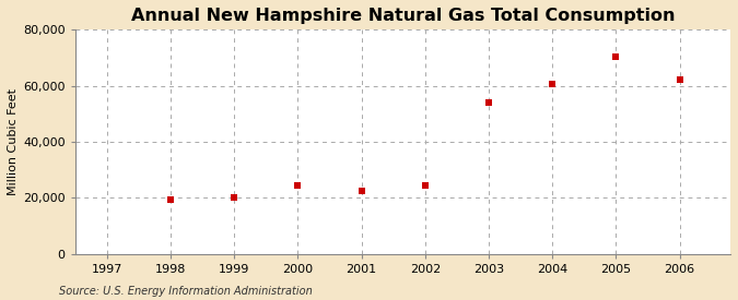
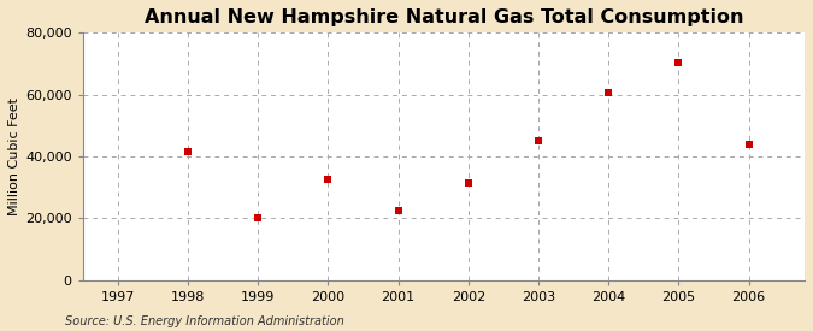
1998: 19,200 -> 41,500
2000: 24,500 -> 32,500
2002: 24,500 -> 31,500
2003: 54,000 -> 45,000
2006: 62,000 -> 44,000
